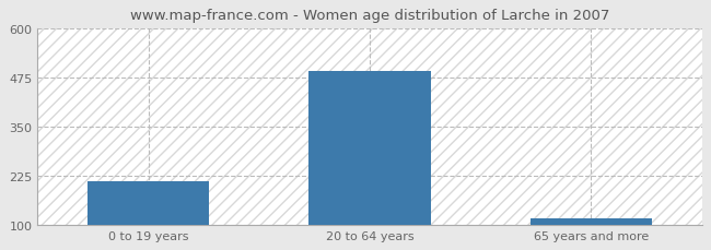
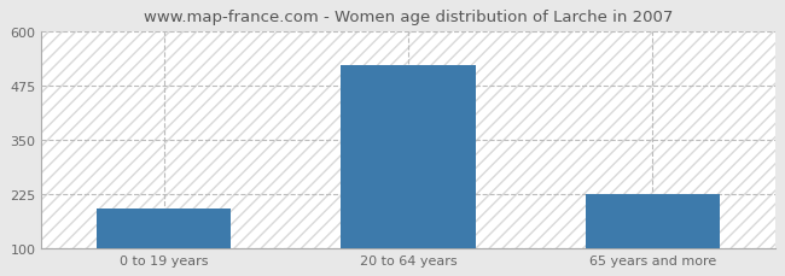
0 to 19 years: 210 -> 190
20 to 64 years: 490 -> 520
65 years and more: 115 -> 225
